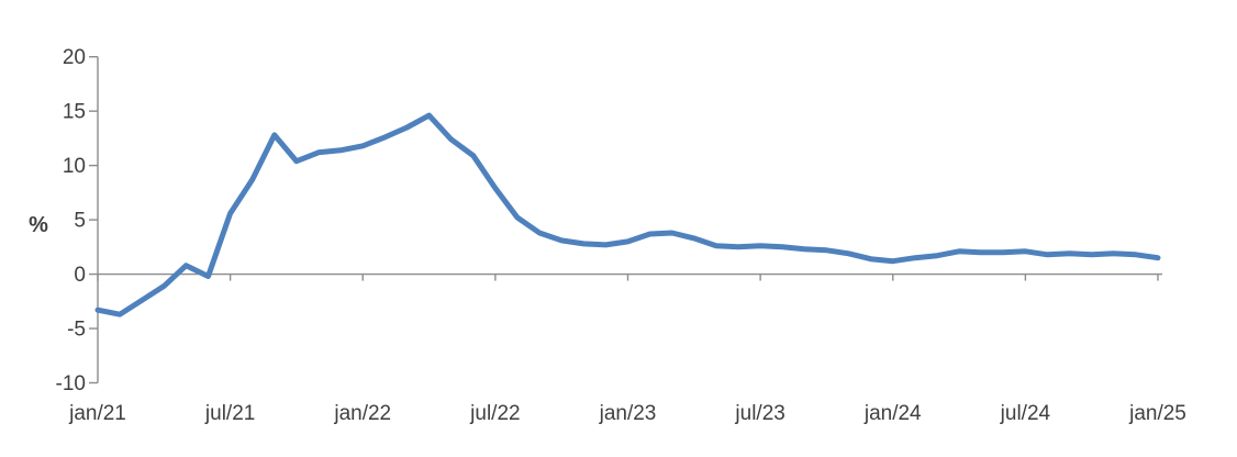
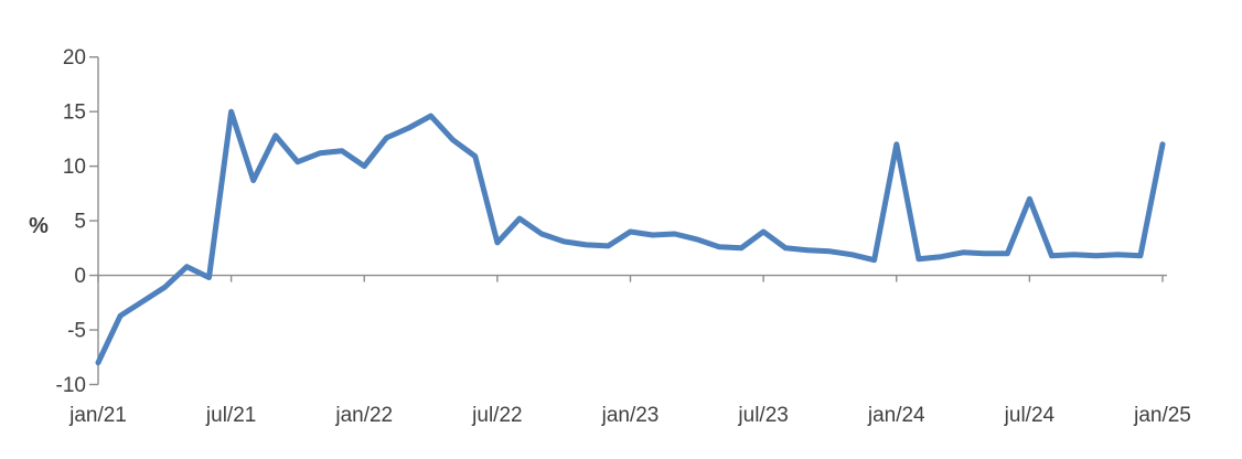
jan/21: -3 -> -8
jul/21: 6 -> 15
jan/22: 12 -> 10
jul/22: 8 -> 3
jan/23: 3 -> 4
jul/23: 3 -> 4
jan/24: 1 -> 12
jul/24: 2 -> 7
jan/25: 2 -> 12
